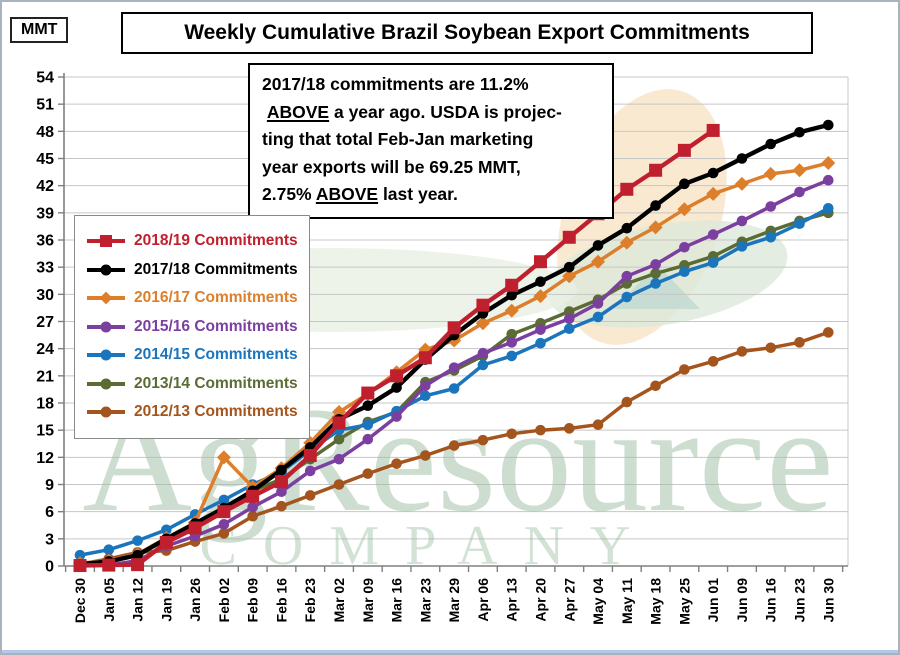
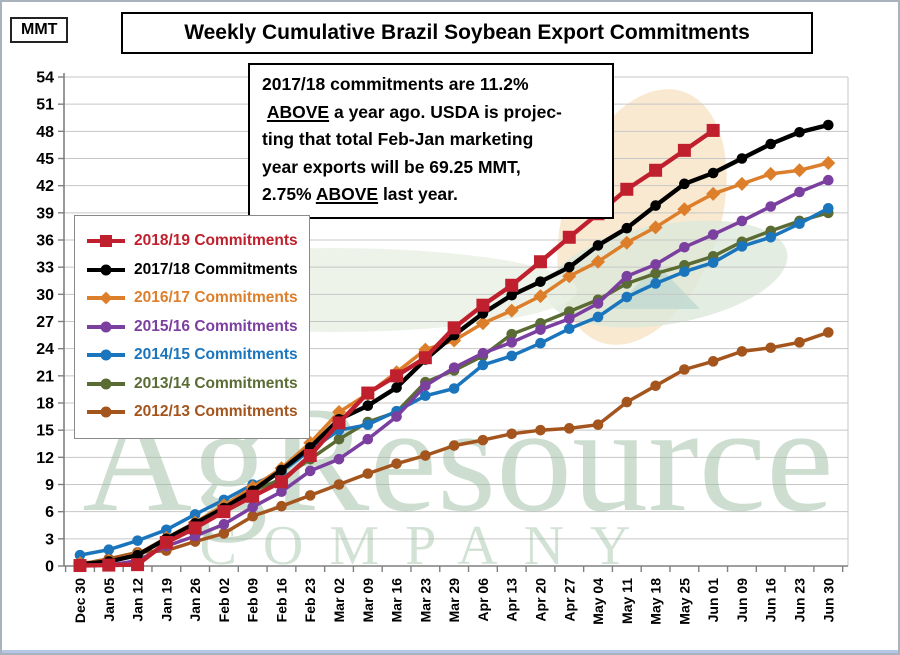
2016/17 Commitments/Feb 02: 12 -> 7
